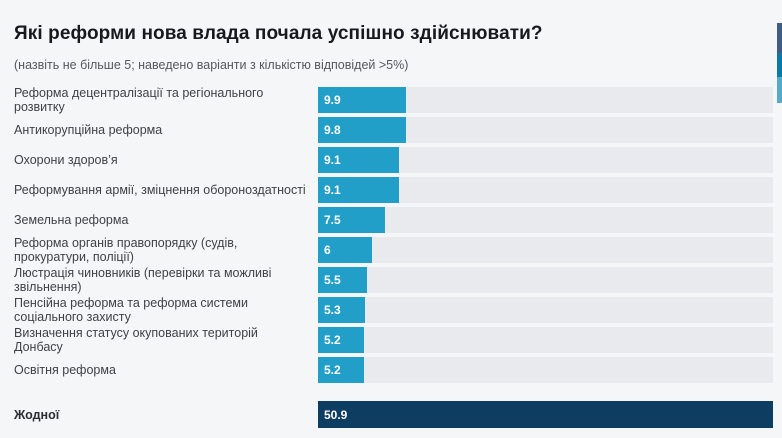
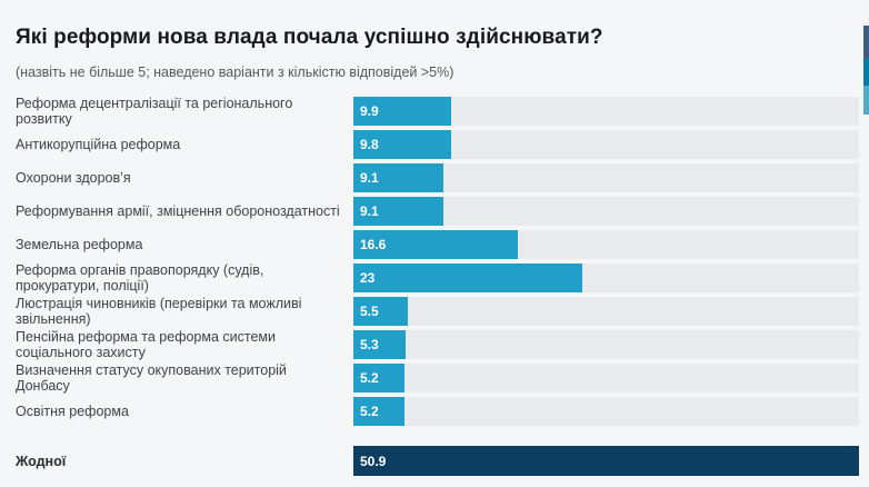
Земельна реформа: 7.5 -> 16.6
Реформа органів правопорядку (судів, прокуратури, поліції): 6 -> 23
